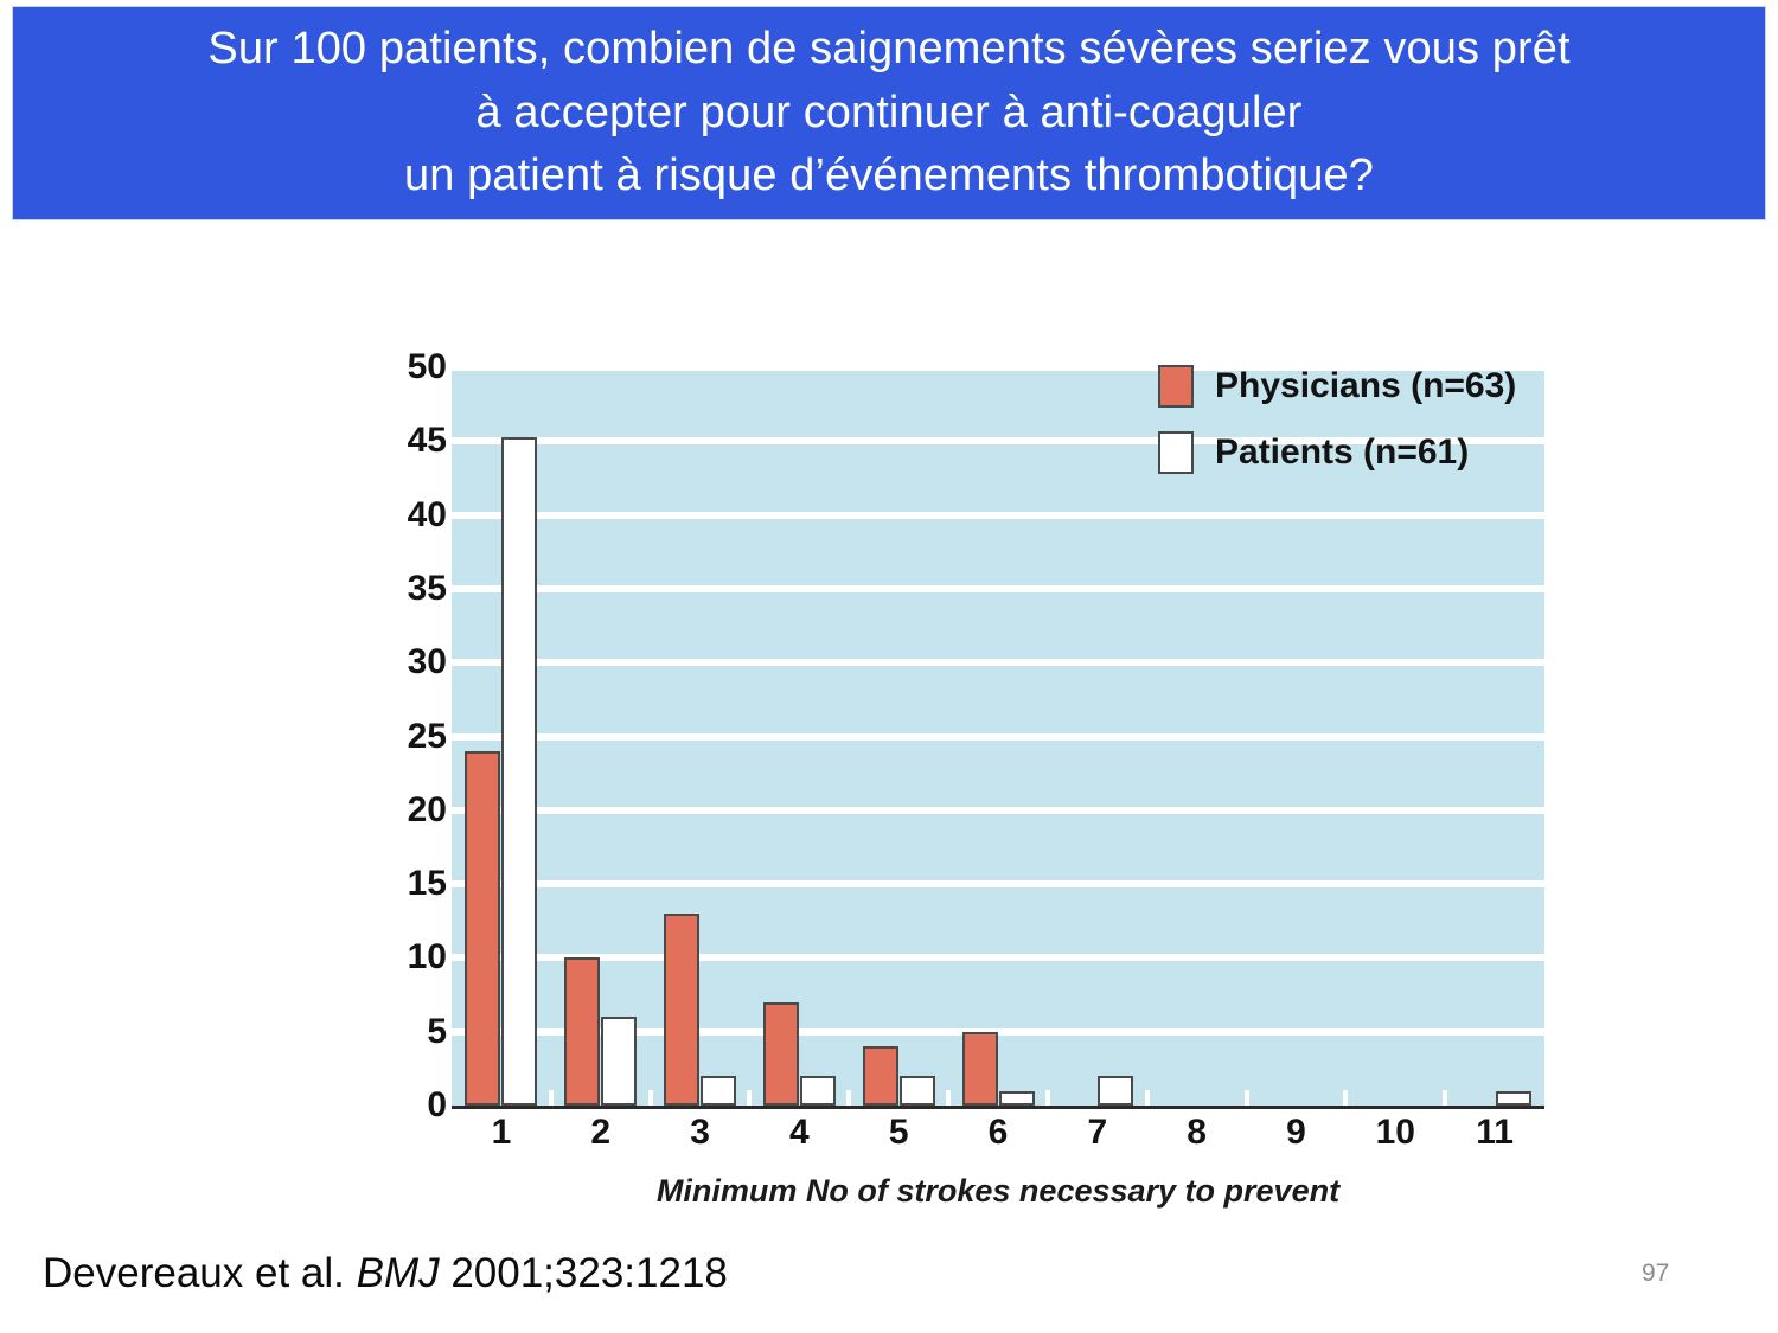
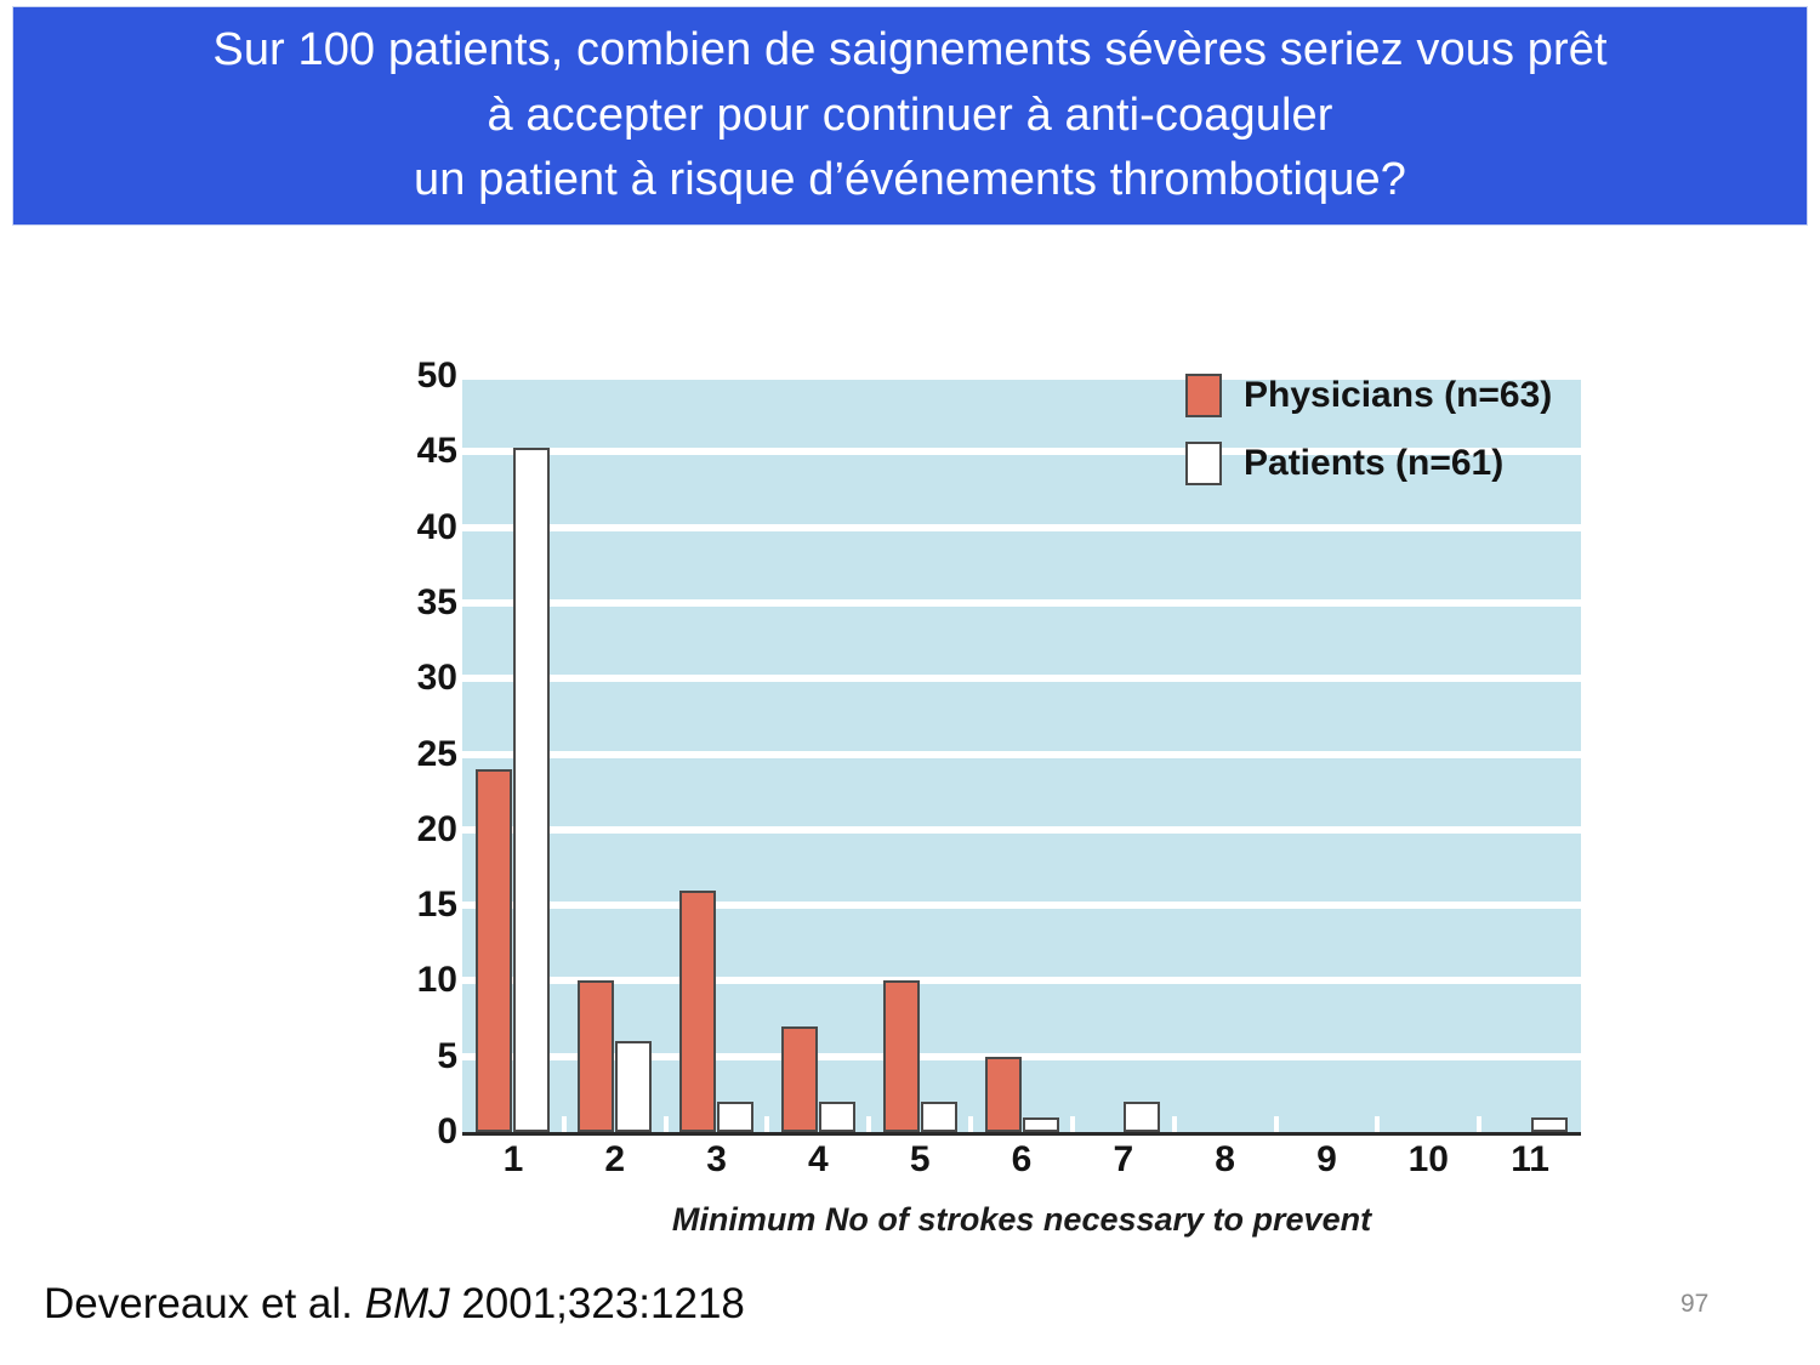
Physicians (n=63)/3: 13 -> 16
Physicians (n=63)/5: 4 -> 10
